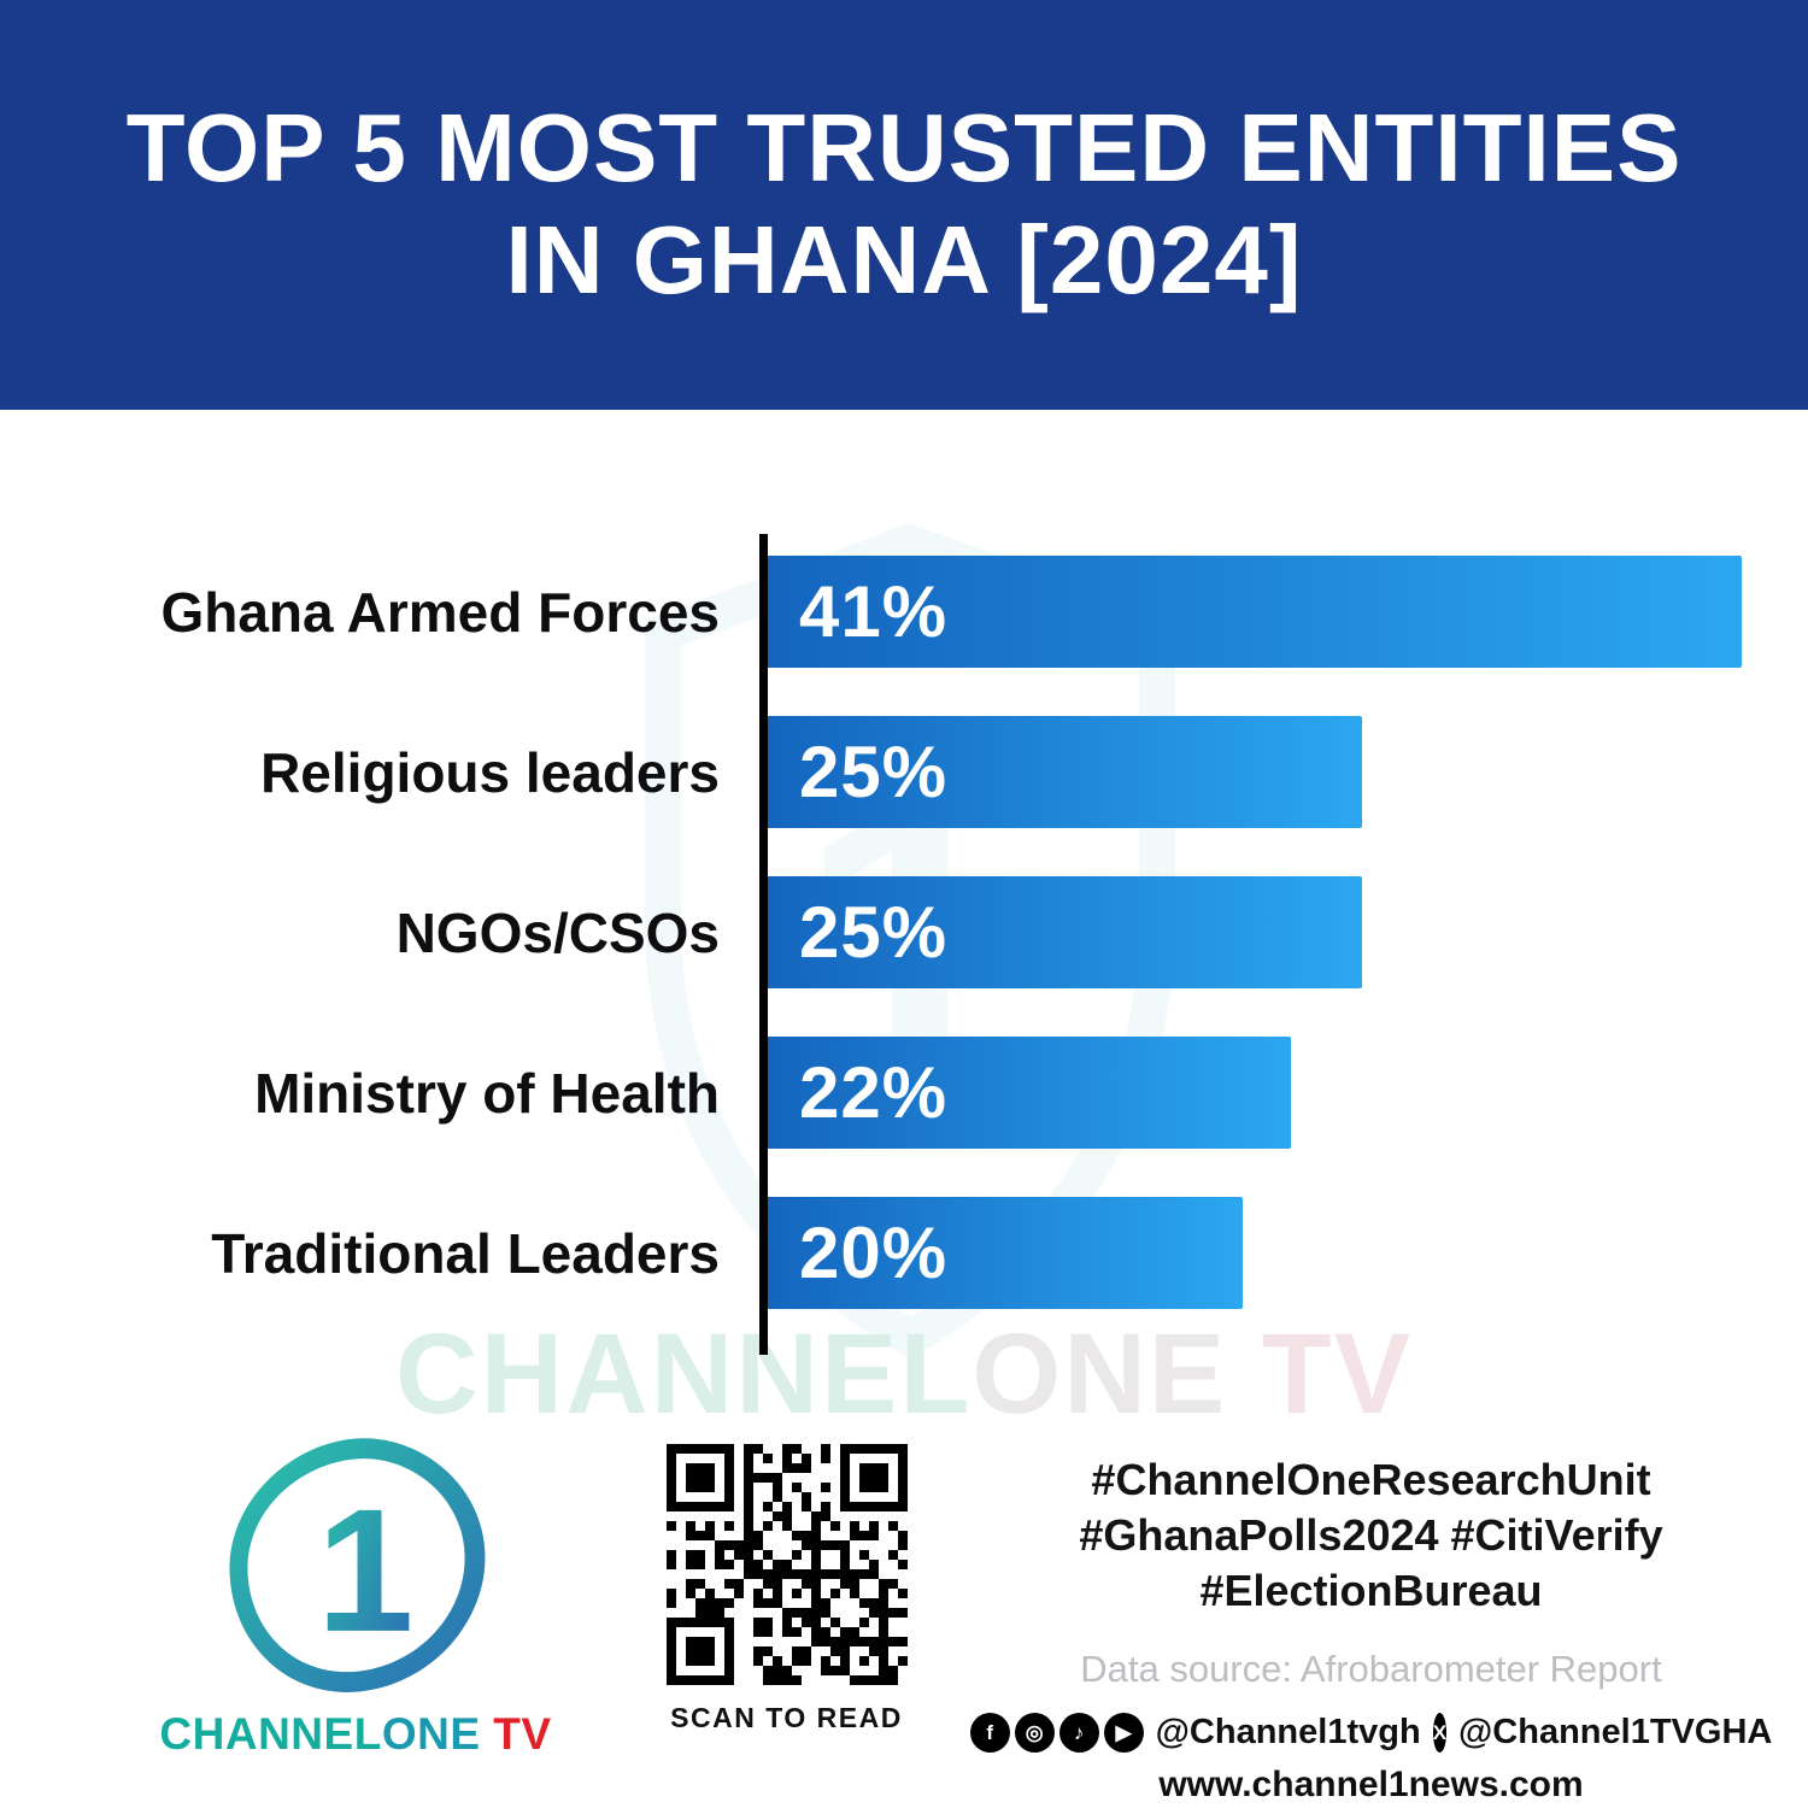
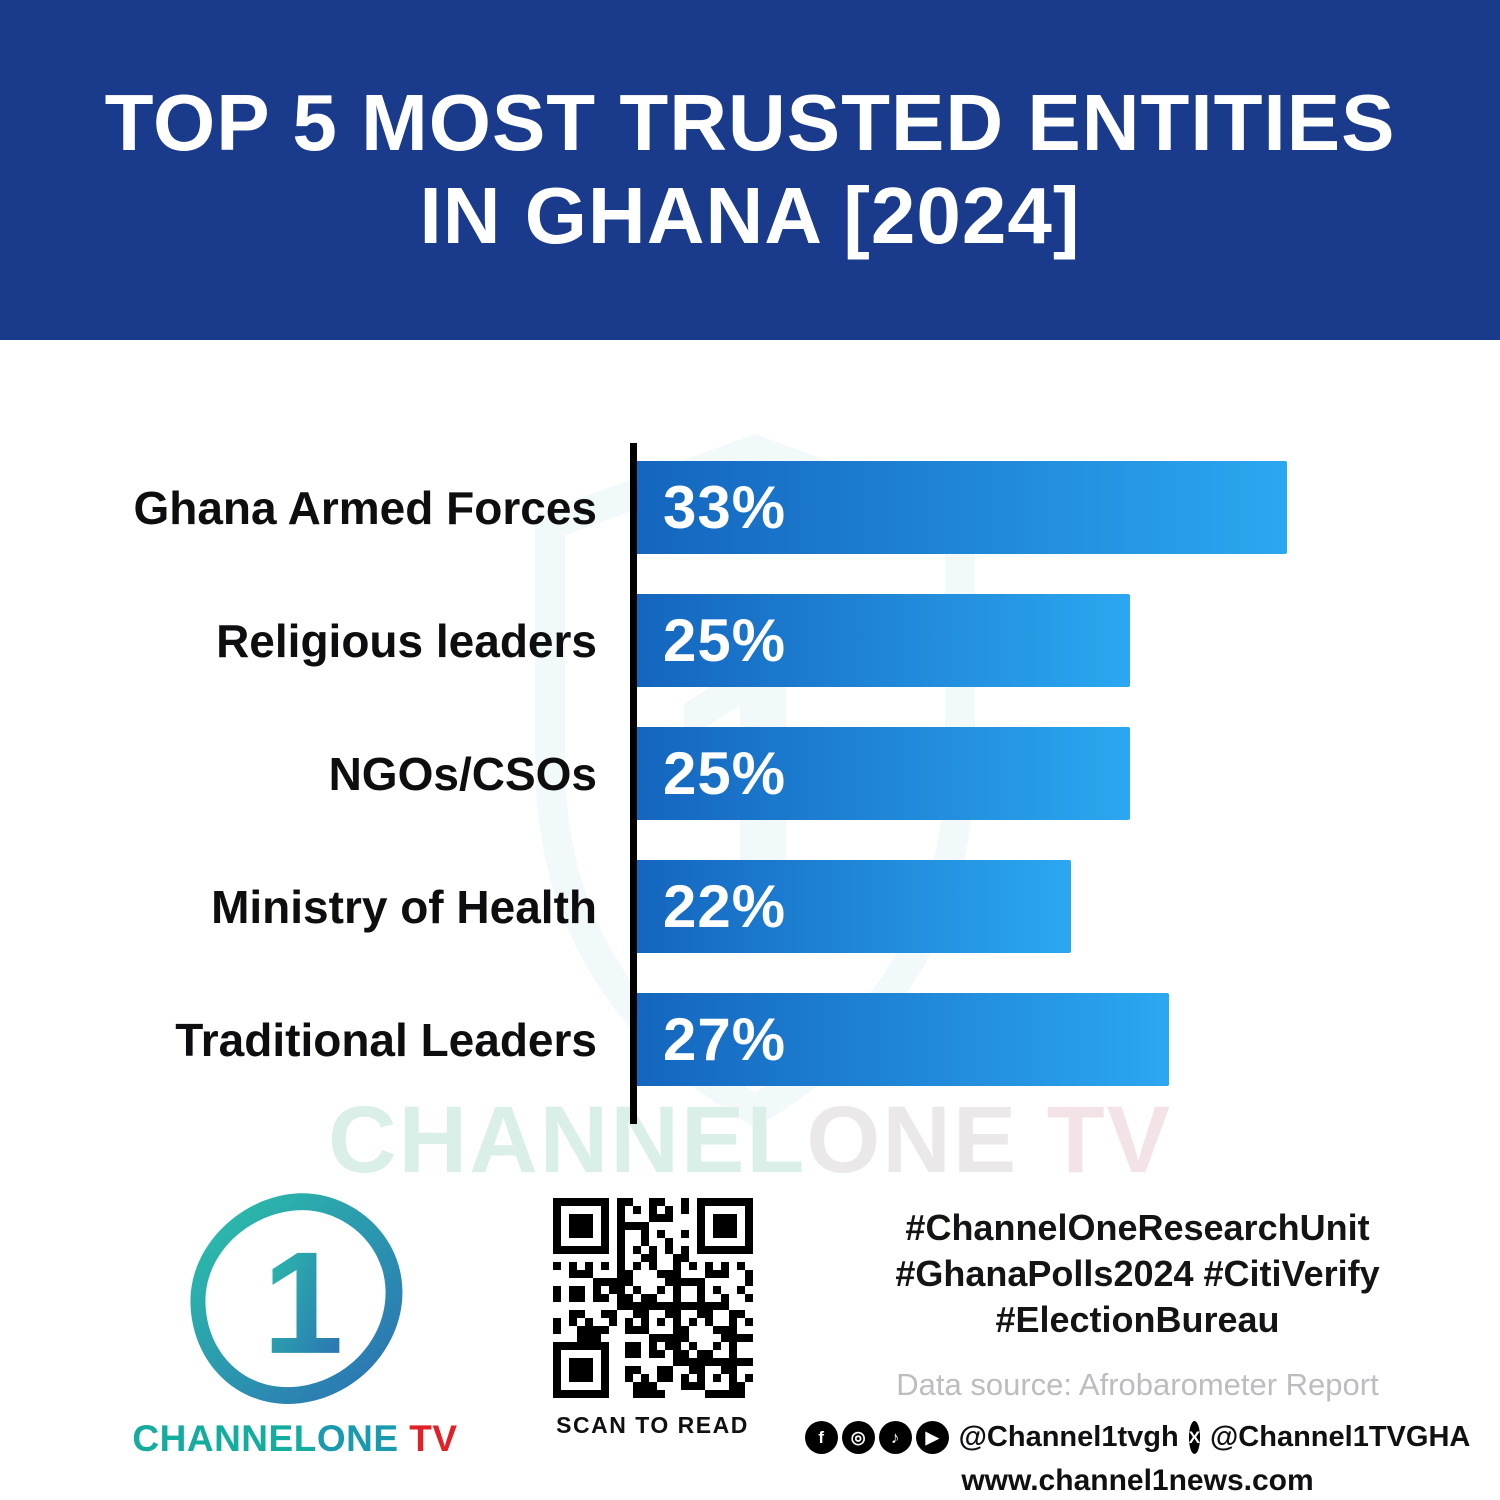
Ghana Armed Forces: 41% -> 33%
Traditional Leaders: 20% -> 27%
